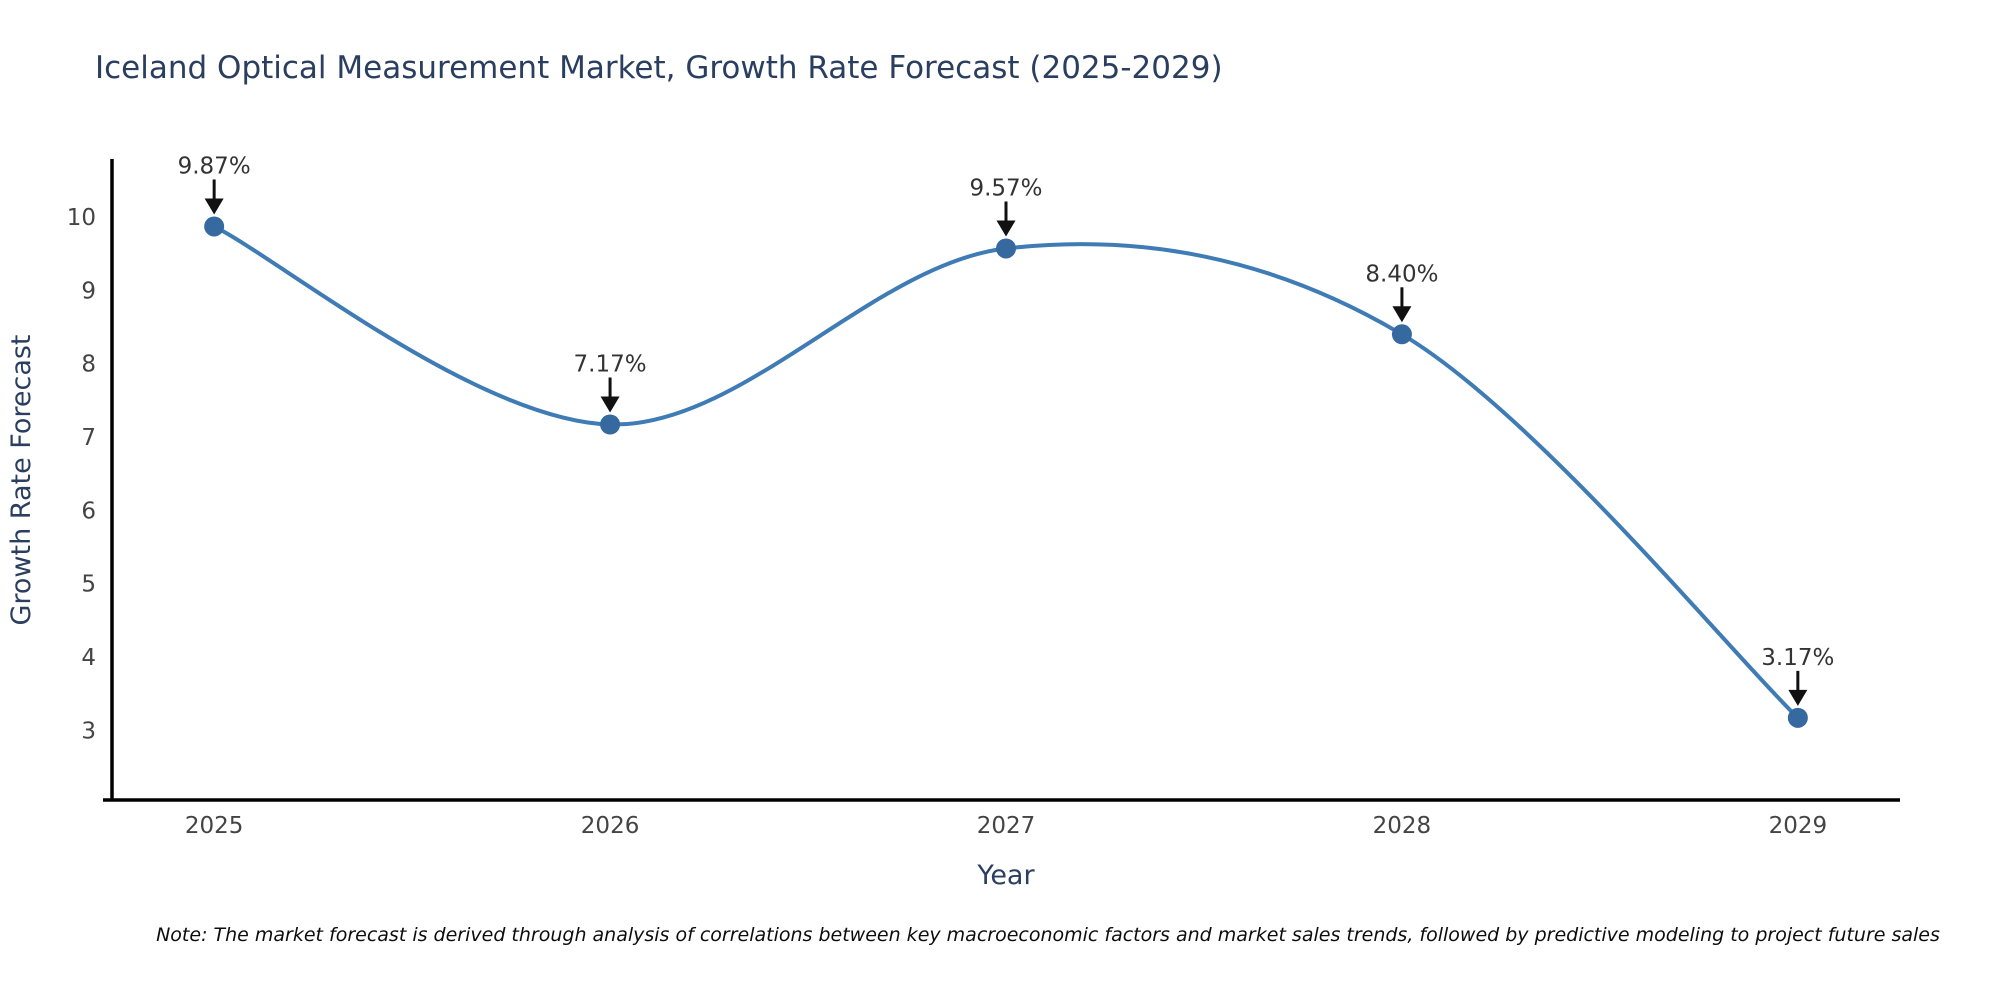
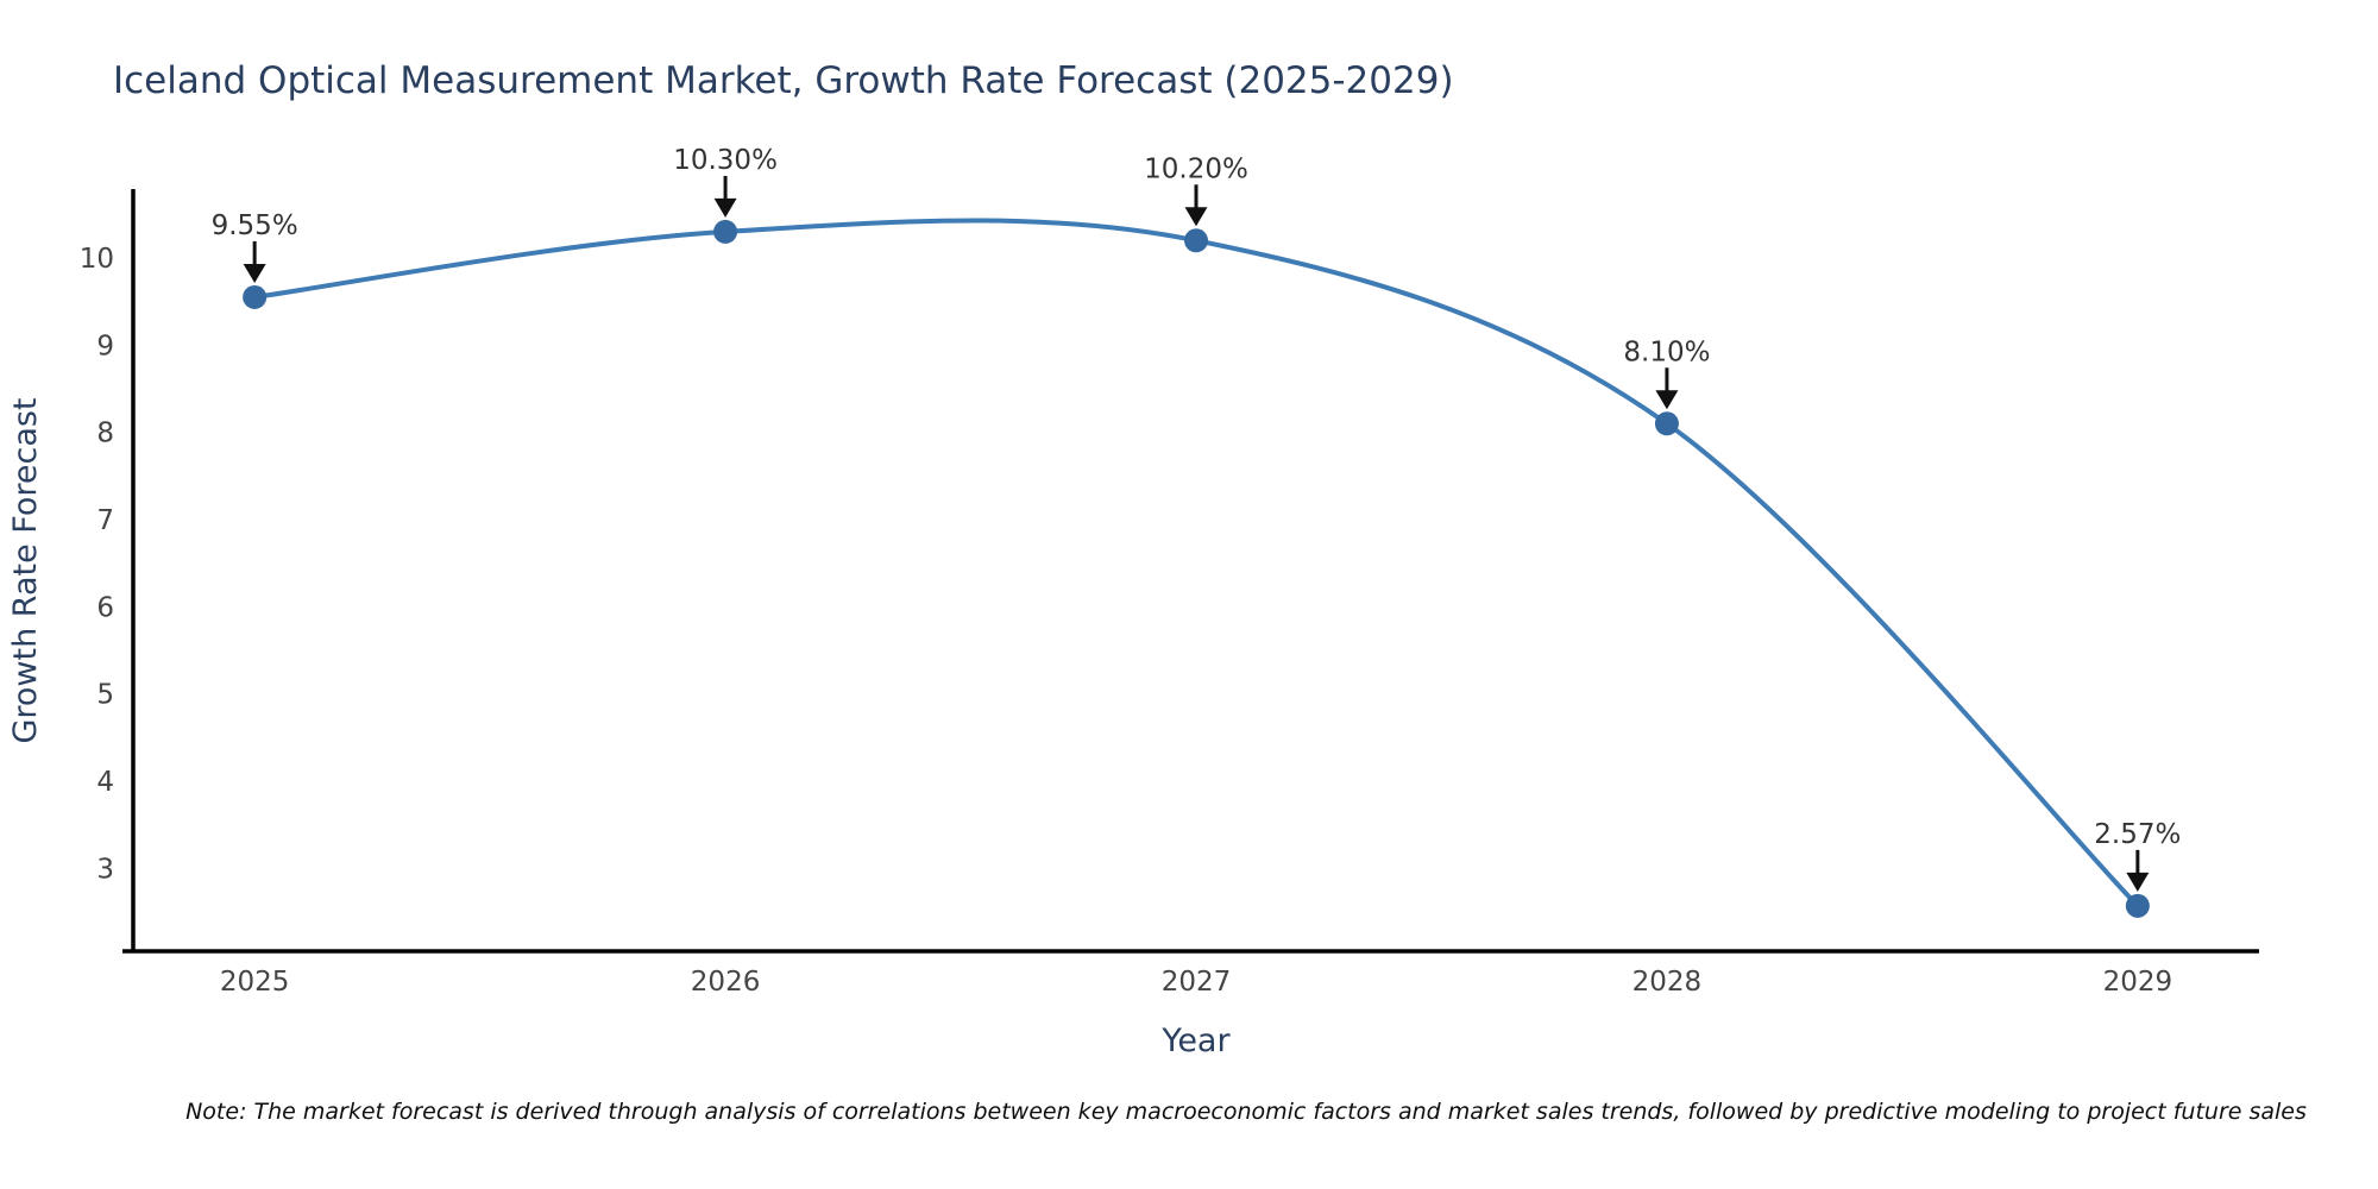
2025: 9.87% -> 9.55%
2026: 7.17% -> 10.30%
2027: 9.57% -> 10.20%
2028: 8.40% -> 8.10%
2029: 3.17% -> 2.57%
